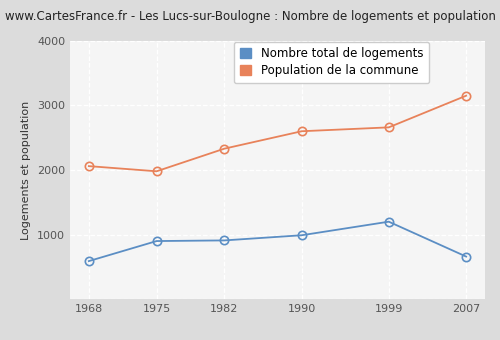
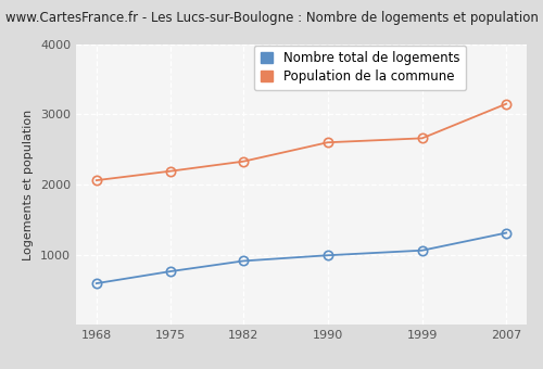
Nombre total de logements/1975: 900 -> 760
Population de la commune/1975: 1980 -> 2190
Nombre total de logements/1999: 1200 -> 1060
Nombre total de logements/2007: 660 -> 1310
